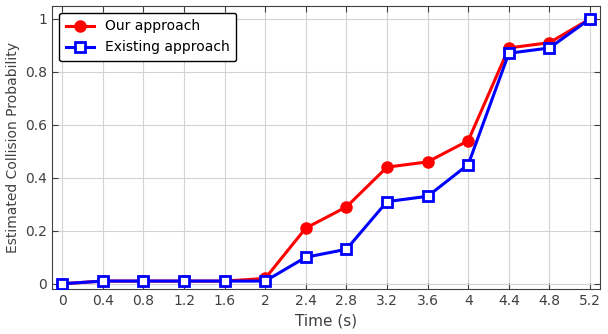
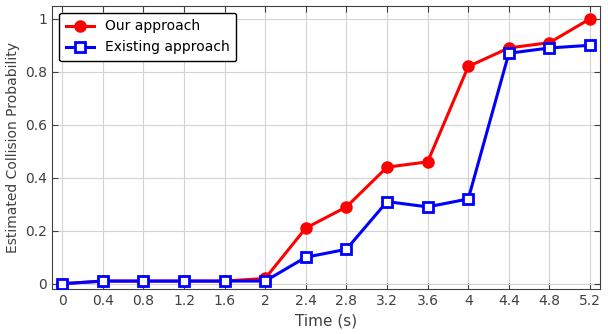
Existing approach/3.6: 0.33 -> 0.29
Our approach/4: 0.54 -> 0.82
Existing approach/4: 0.45 -> 0.32
Existing approach/5.2: 1.00 -> 0.90
